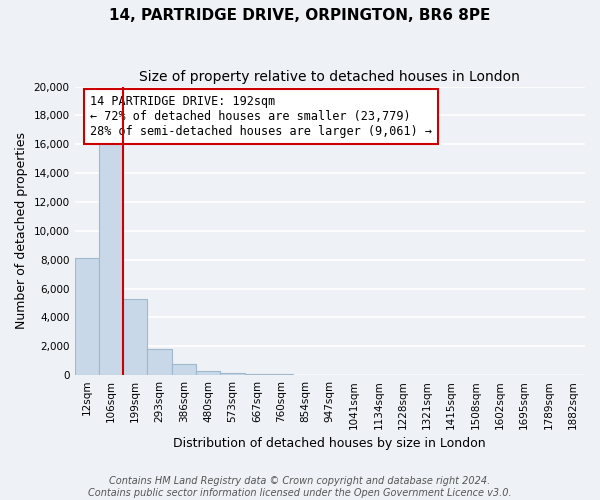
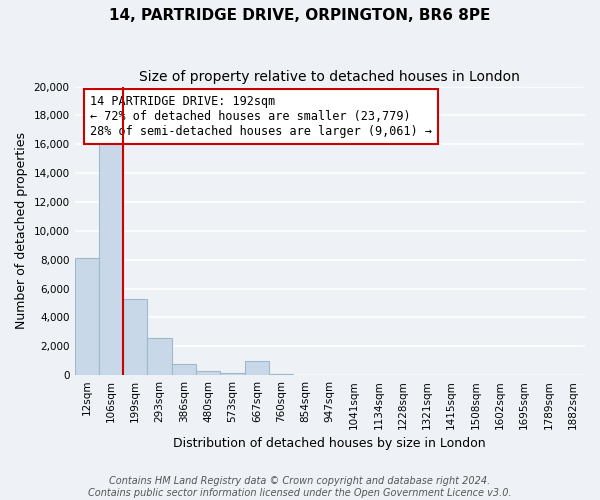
293sqm: 1,800 -> 2,600
667sqm: 100 -> 1,000
